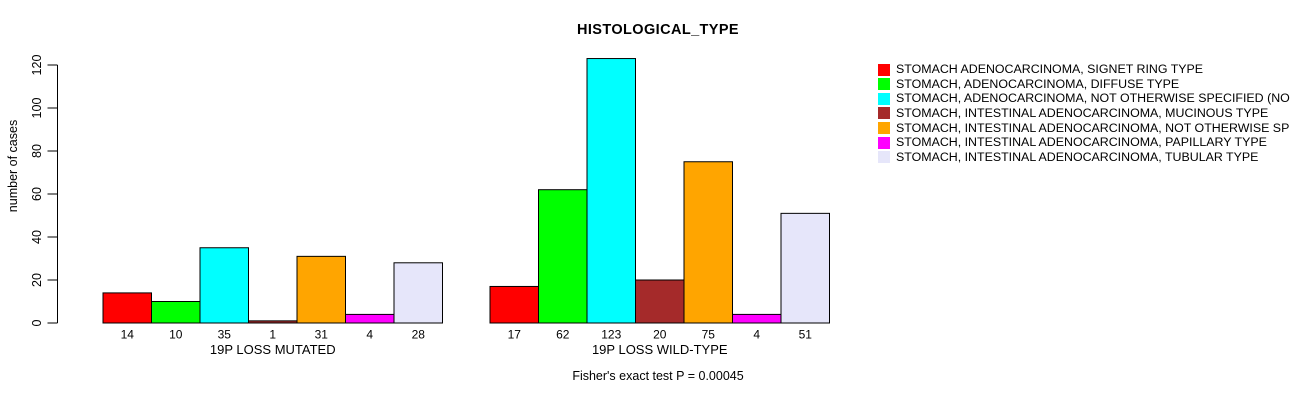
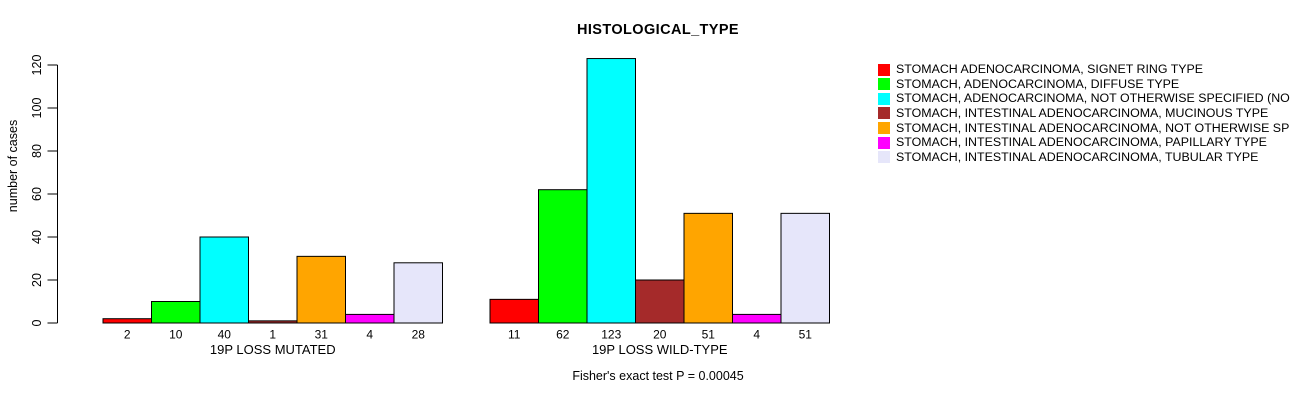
STOMACH ADENOCARCINOMA, SIGNET RING TYPE/19P LOSS MUTATED: 14 -> 2
STOMACH, ADENOCARCINOMA, NOT OTHERWISE SPECIFIED (NO/19P LOSS MUTATED: 35 -> 40
STOMACH ADENOCARCINOMA, SIGNET RING TYPE/19P LOSS WILD-TYPE: 17 -> 11
STOMACH, INTESTINAL ADENOCARCINOMA, NOT OTHERWISE SP/19P LOSS WILD-TYPE: 75 -> 51
